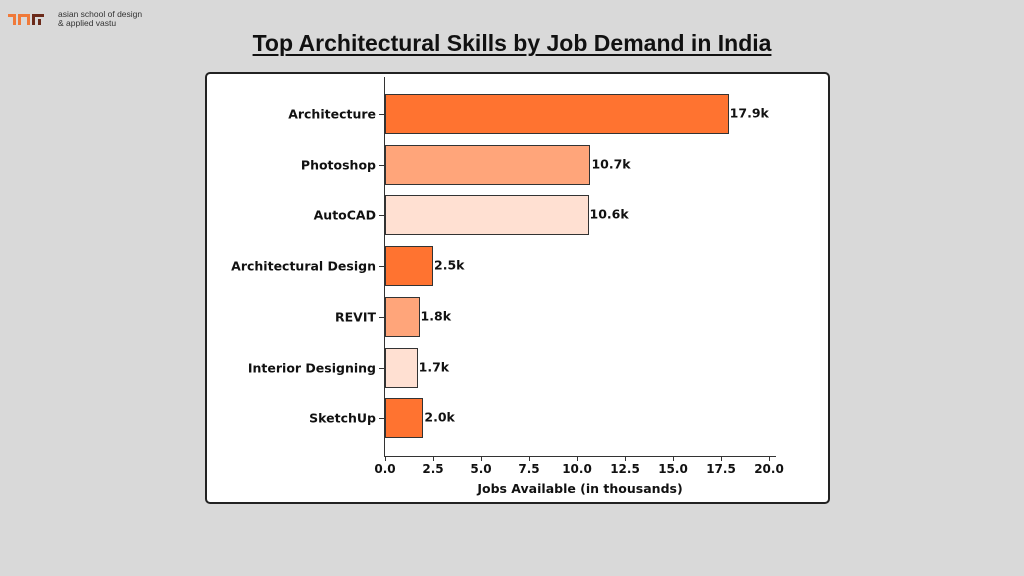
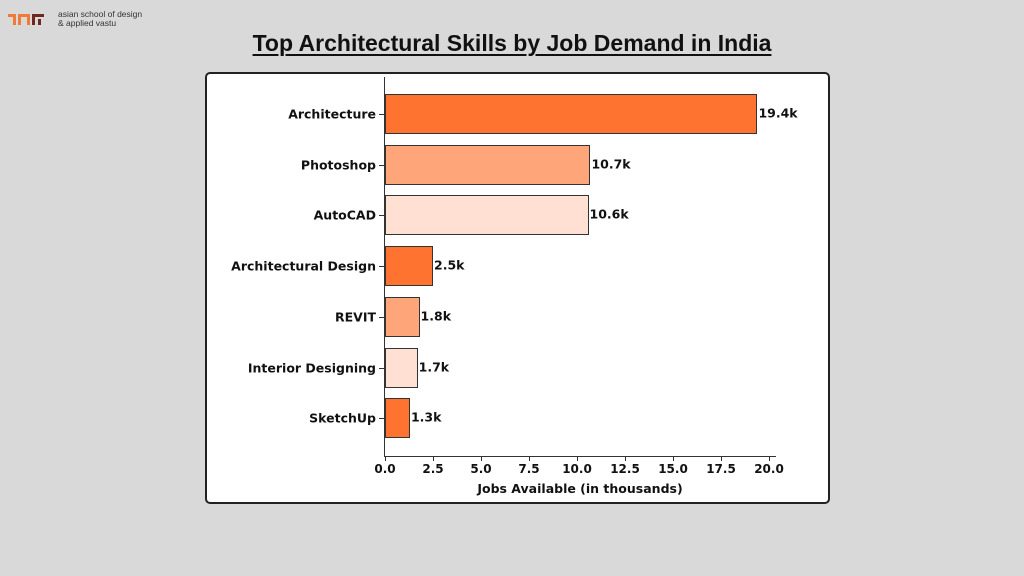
Architecture: 17.9k -> 19.4k
SketchUp: 2.0k -> 1.3k
